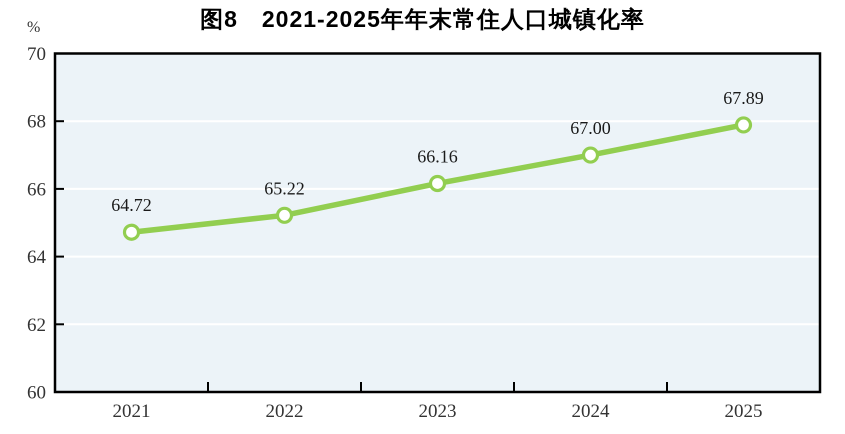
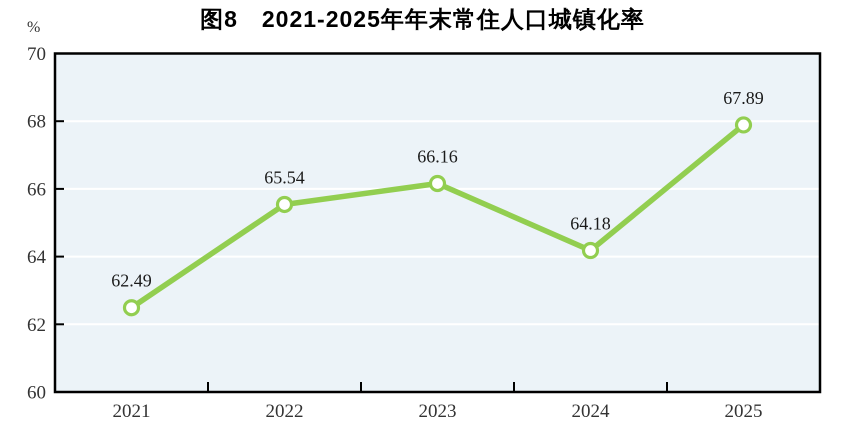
2021: 64.72 -> 62.49
2022: 65.22 -> 65.54
2024: 67.00 -> 64.18
